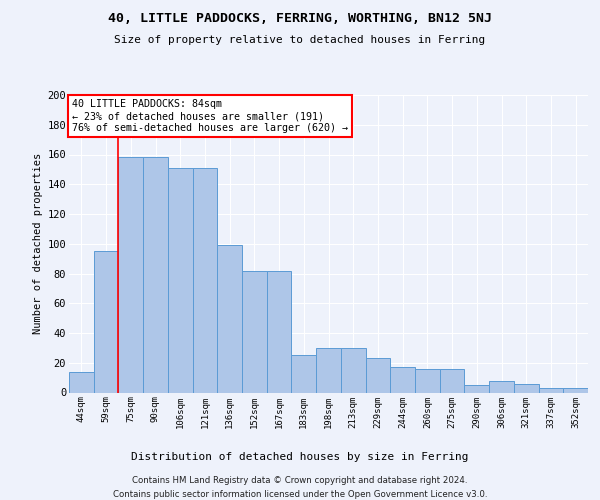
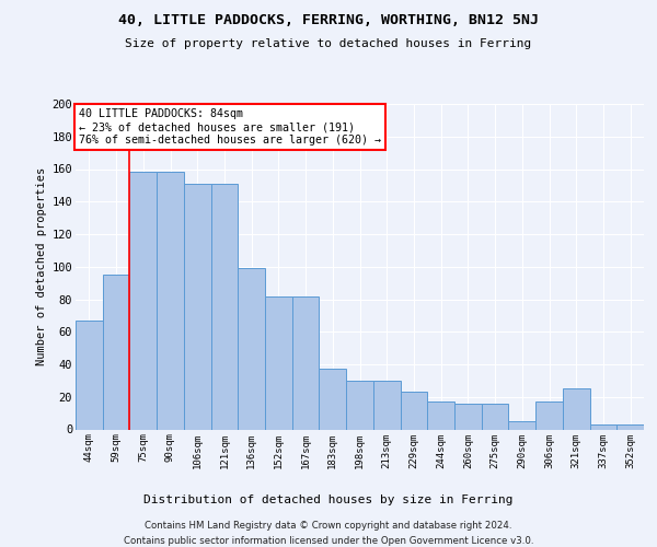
44sqm: 14 -> 67
183sqm: 25 -> 37
306sqm: 8 -> 17
321sqm: 6 -> 25
